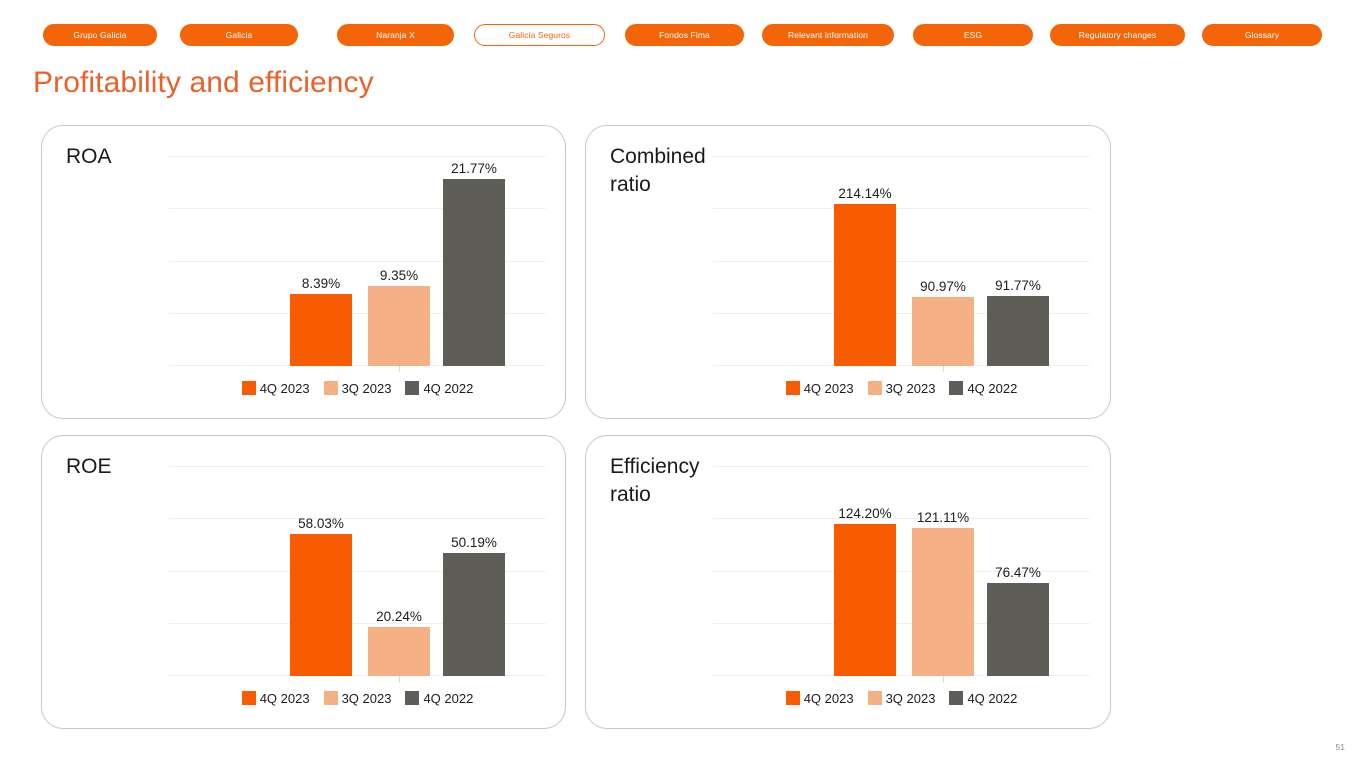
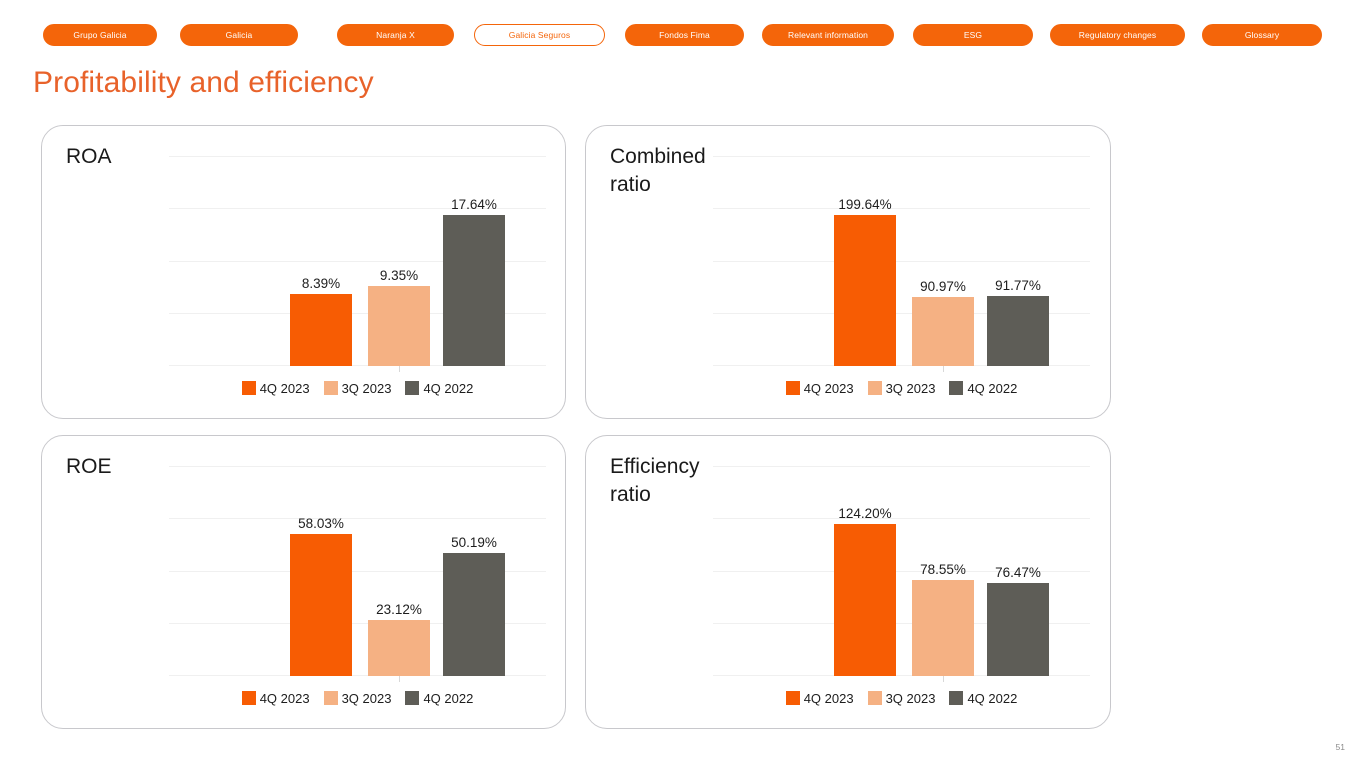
ROA/4Q 2022: 21.77% -> 17.64%
Combined ratio/4Q 2023: 214.14% -> 199.64%
ROE/3Q 2023: 20.24% -> 23.12%
Efficiency ratio/3Q 2023: 121.11% -> 78.55%
